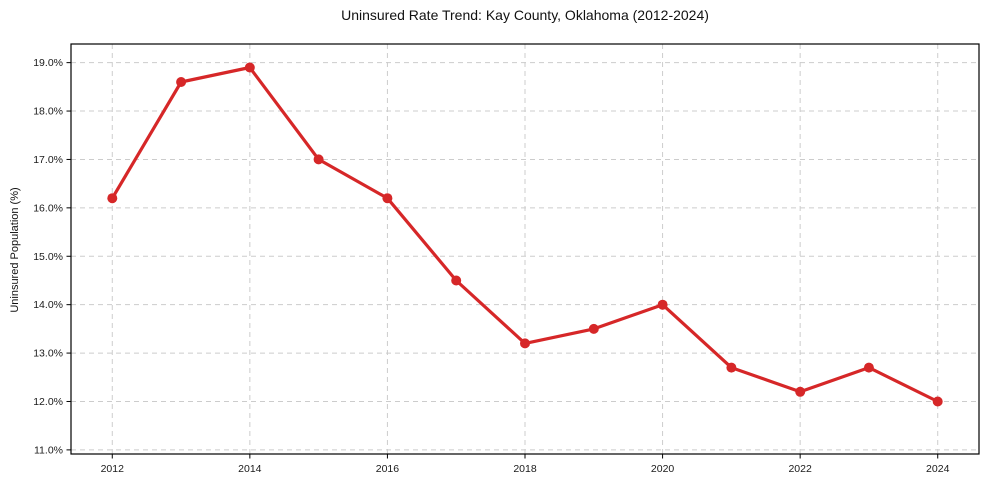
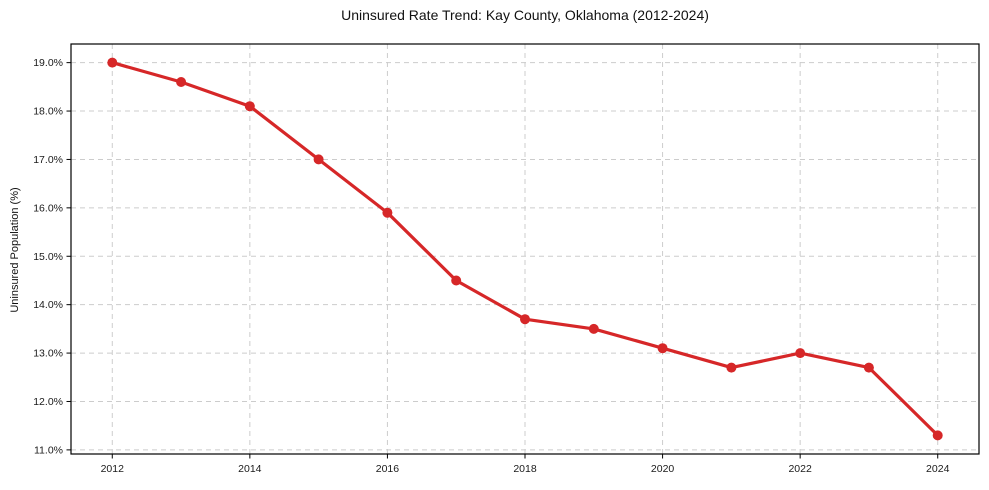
2012: 16.2% -> 19.0%
2014: 18.9% -> 18.1%
2016: 16.2% -> 15.9%
2018: 13.2% -> 13.7%
2020: 14.0% -> 13.1%
2022: 12.2% -> 13.0%
2024: 12.0% -> 11.3%
